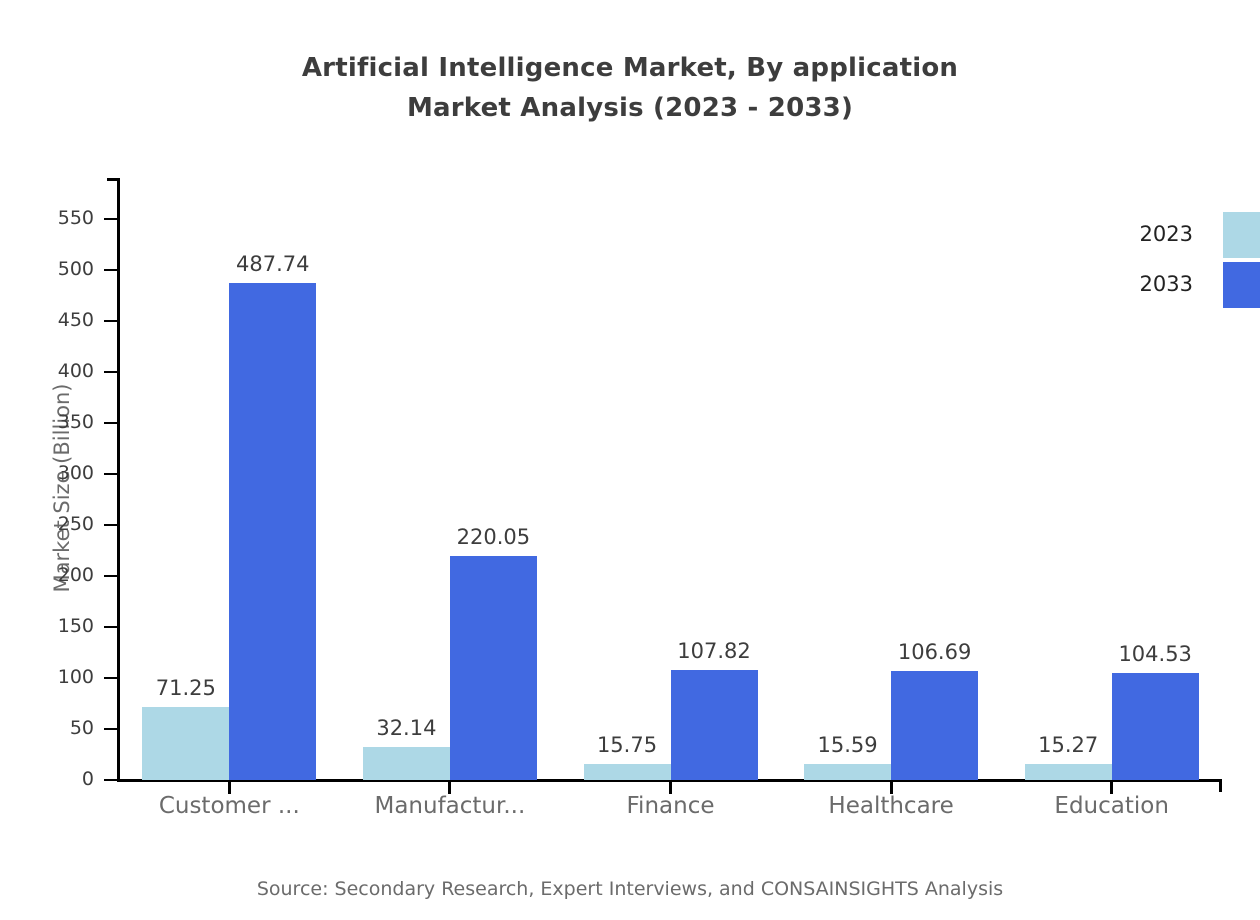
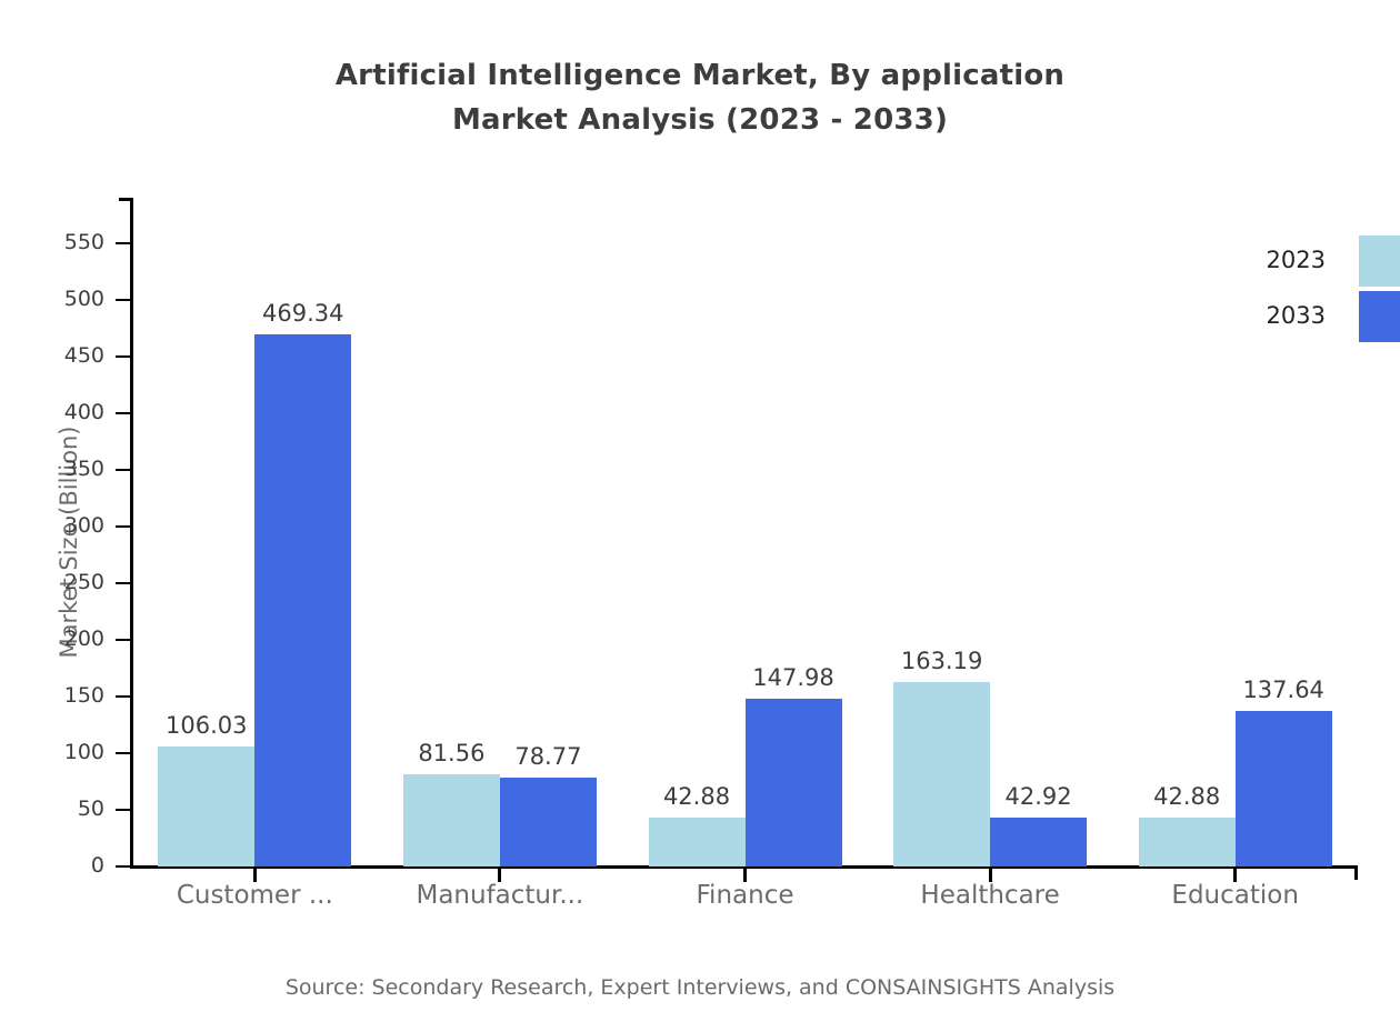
2023/Customer ...: 71.25 -> 106.03
2033/Customer ...: 487.74 -> 469.34
2023/Manufactur...: 32.14 -> 81.56
2033/Manufactur...: 220.05 -> 78.77
2023/Finance: 15.75 -> 42.88
2033/Finance: 107.82 -> 147.98
2023/Healthcare: 15.59 -> 163.19
2033/Healthcare: 106.69 -> 42.92
2023/Education: 15.27 -> 42.88
2033/Education: 104.53 -> 137.64
